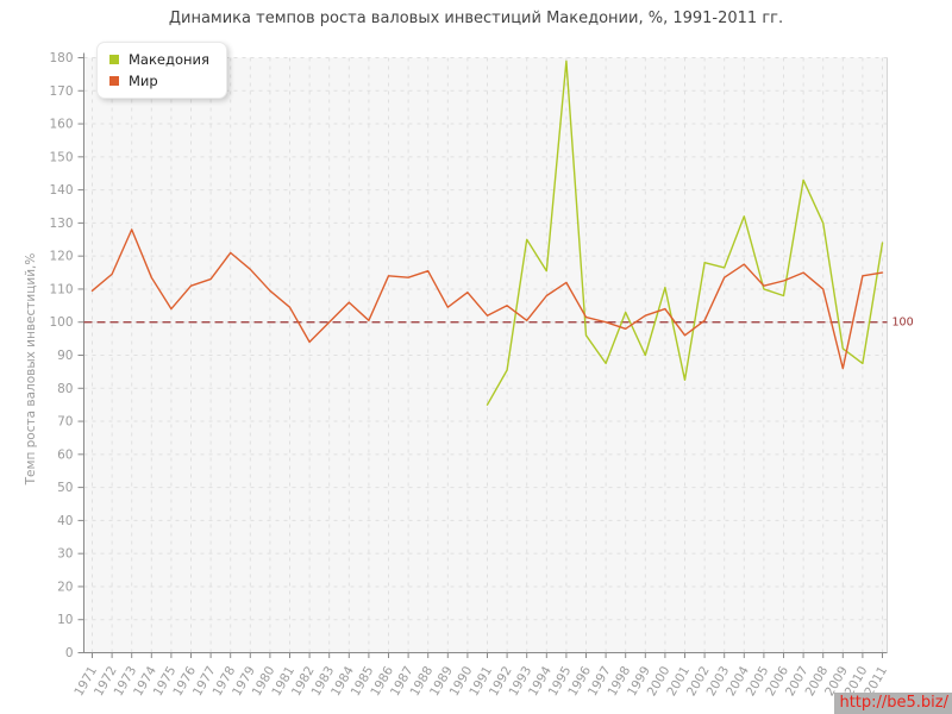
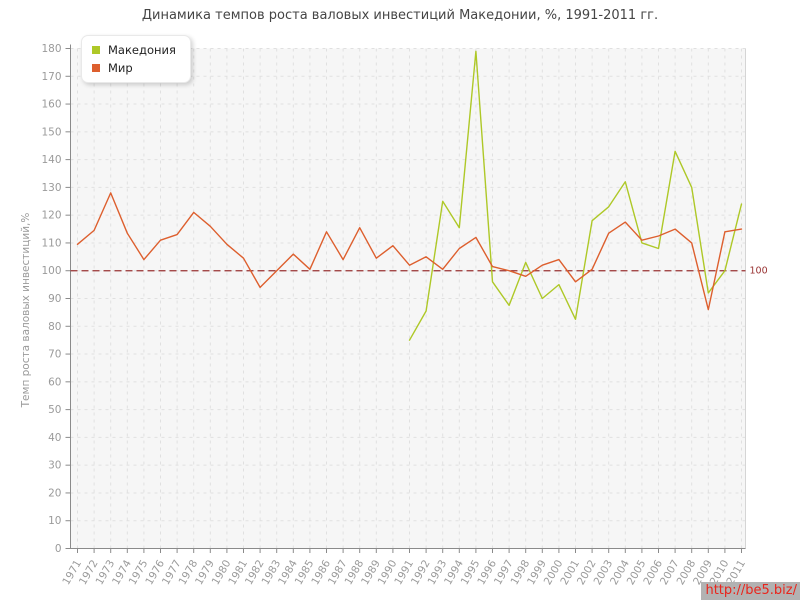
Мир/1987: 114 -> 104
Македония/2000: 110 -> 95
Македония/2003: 116 -> 123
Македония/2010: 88 -> 100
